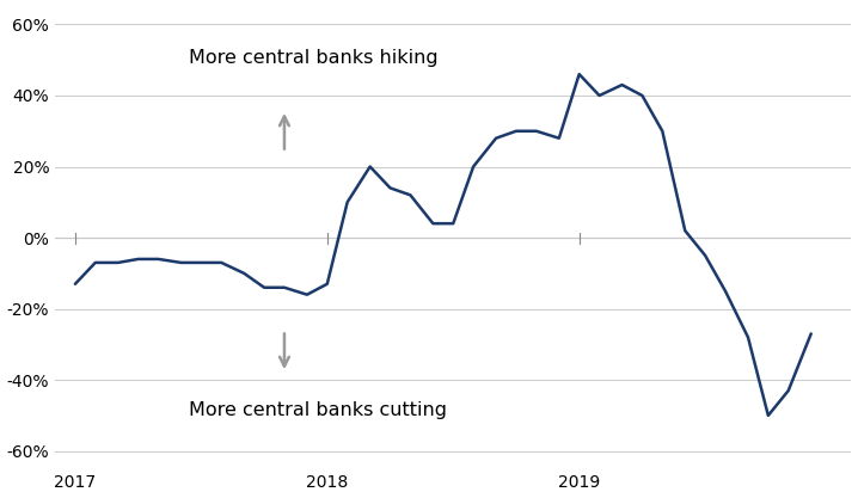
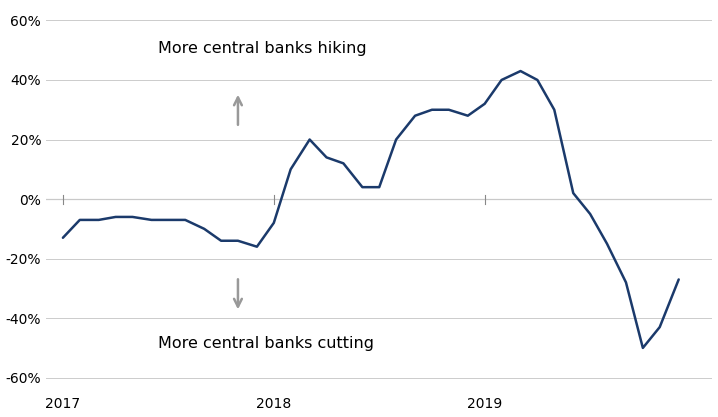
2018: -13% -> -8%
2019: 46% -> 32%
